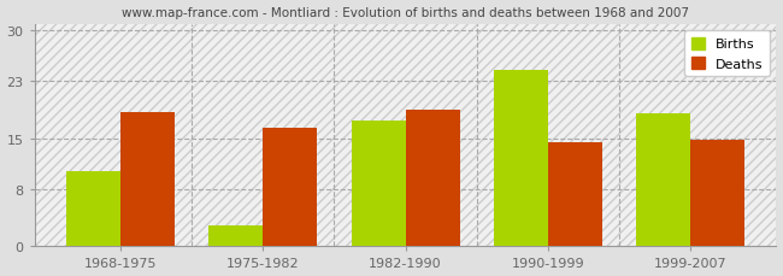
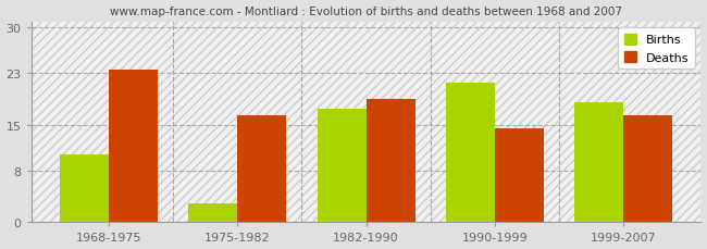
Deaths/1968-1975: 18.6 -> 23.5
Births/1990-1999: 24.6 -> 21.5
Deaths/1999-2007: 14.8 -> 16.5
